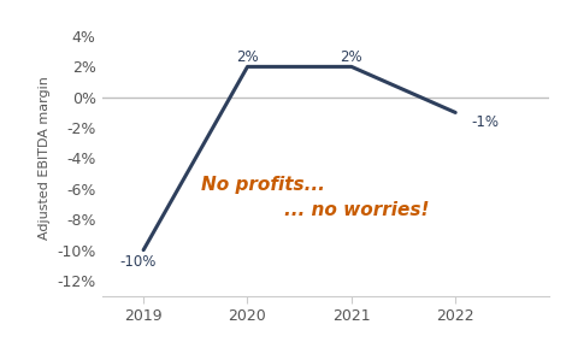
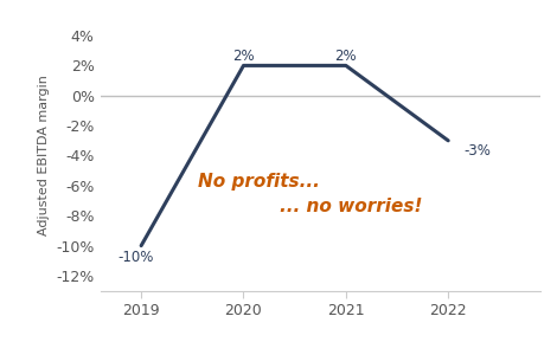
2022: -1% -> -3%
